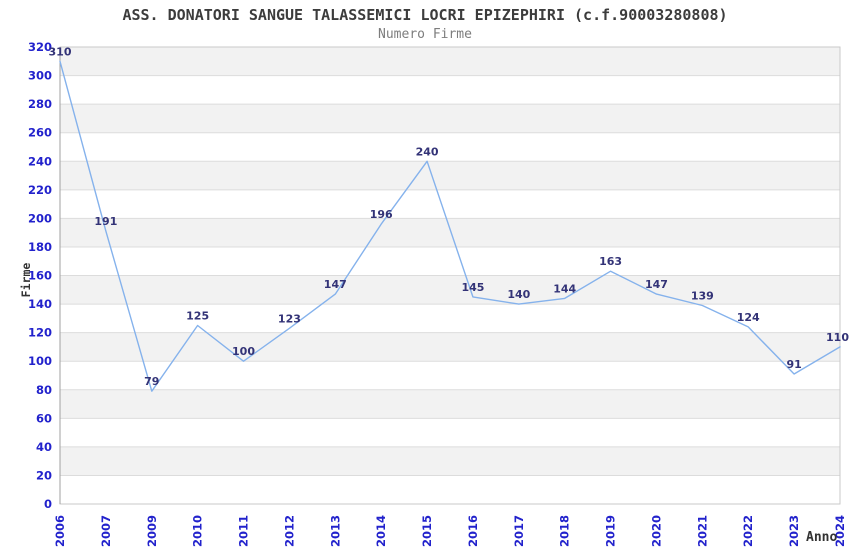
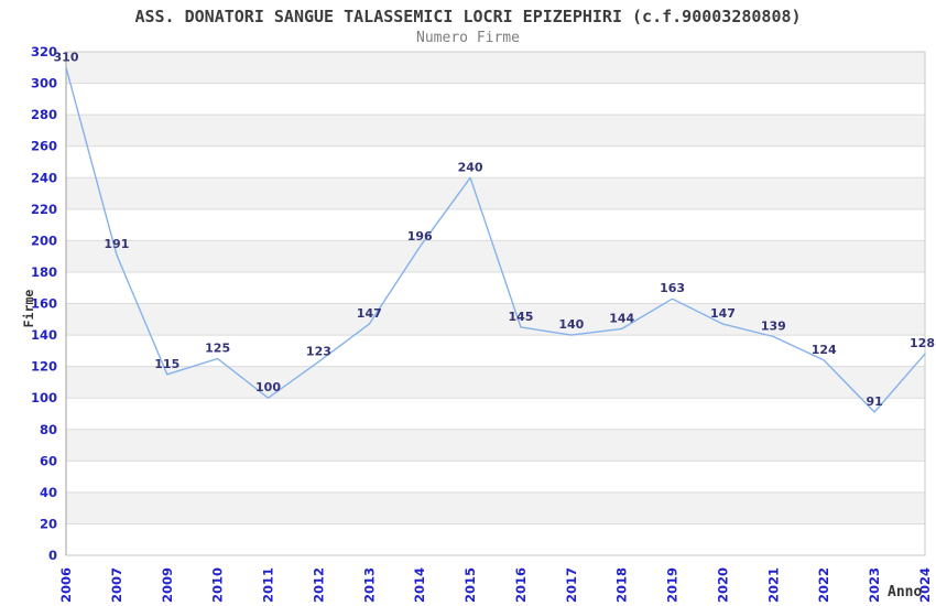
2009: 79 -> 115
2024: 110 -> 128
